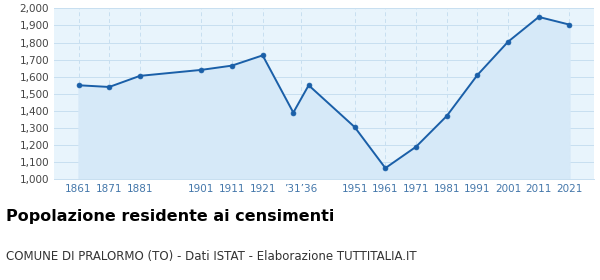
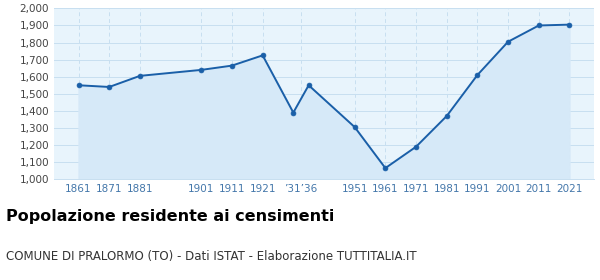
2011: 1,950 -> 1,900
